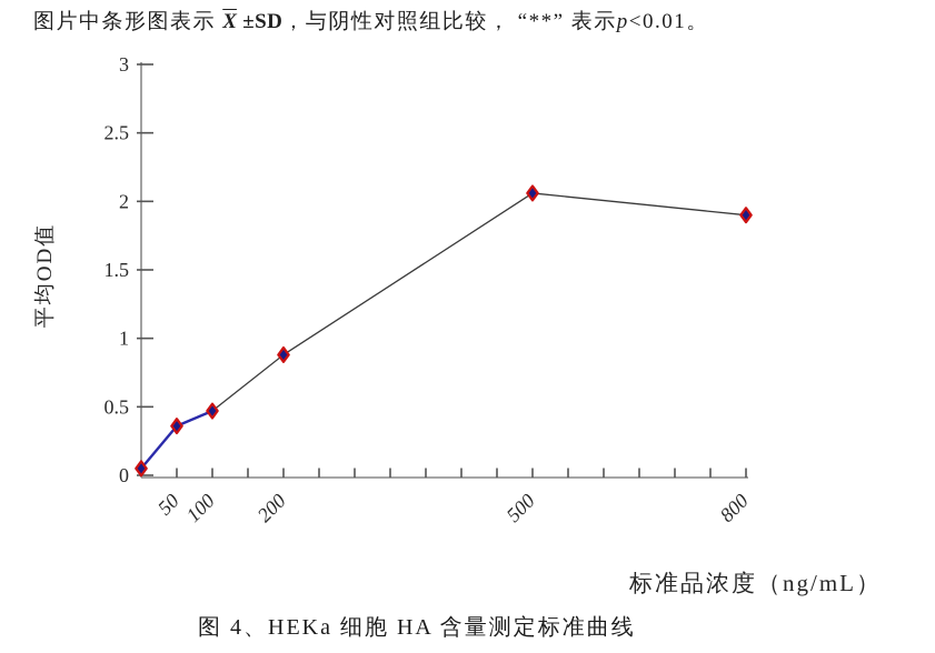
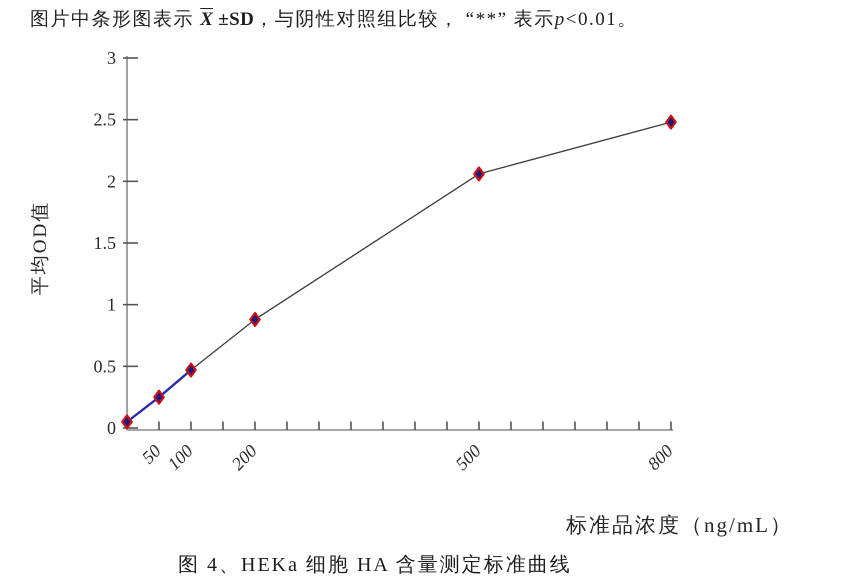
50: 0.36 -> 0.25
800: 1.90 -> 2.48
